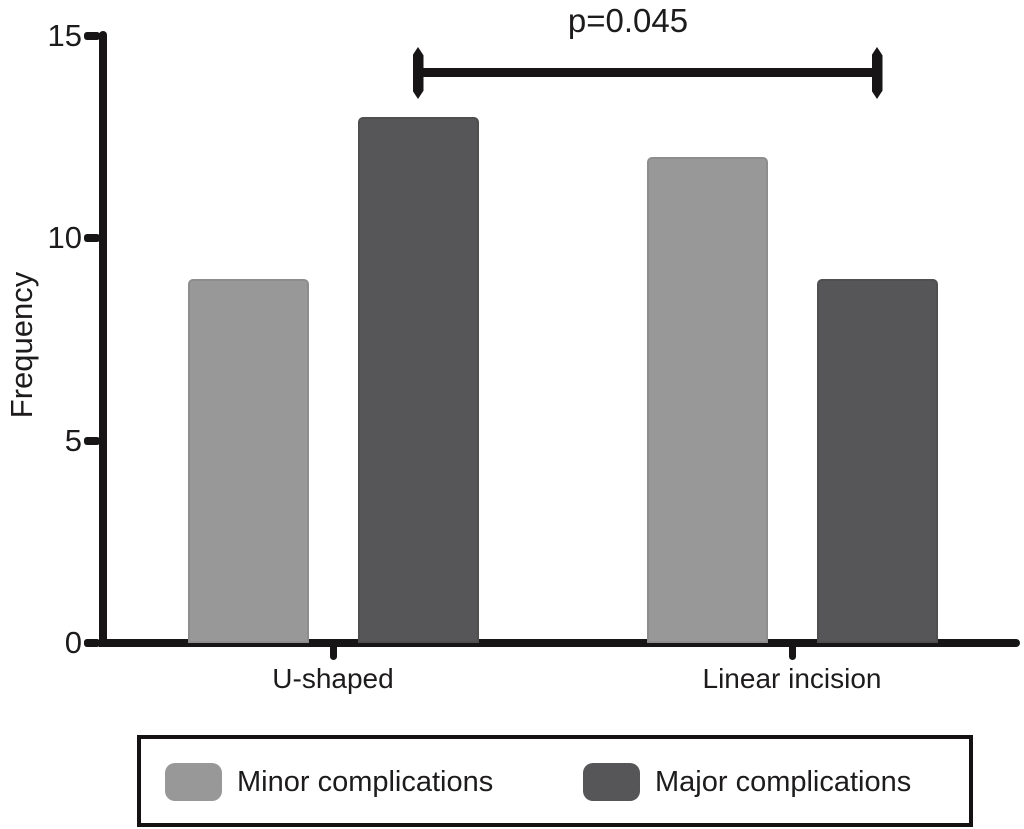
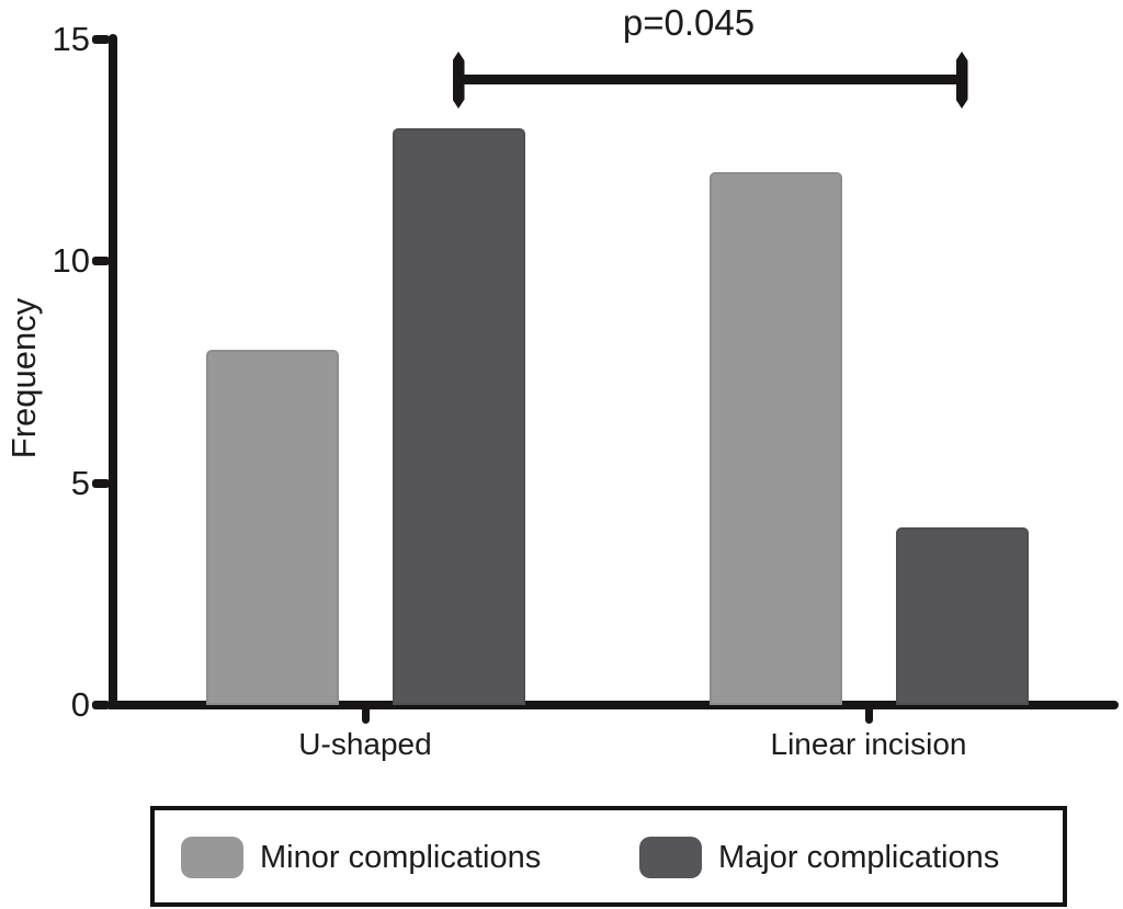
Minor complications/U-shaped: 9 -> 8
Major complications/Linear incision: 9 -> 4
